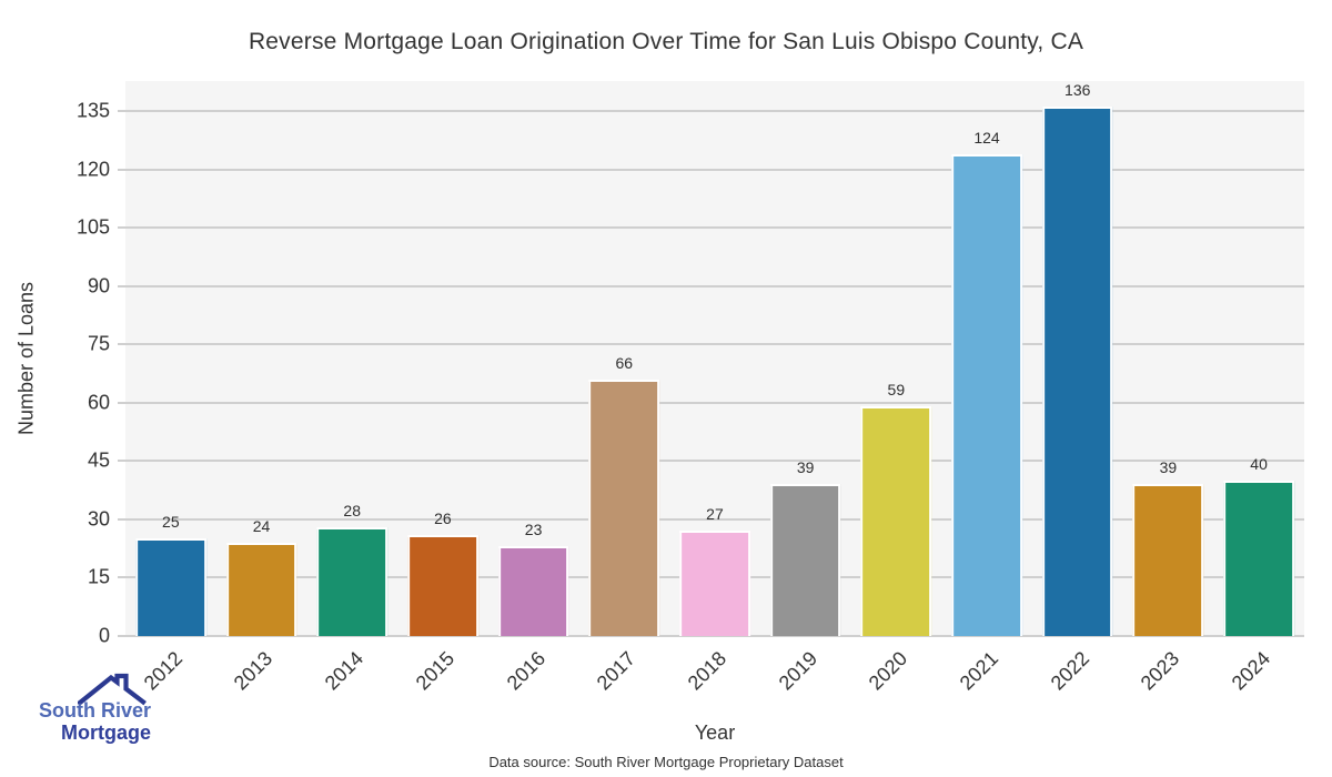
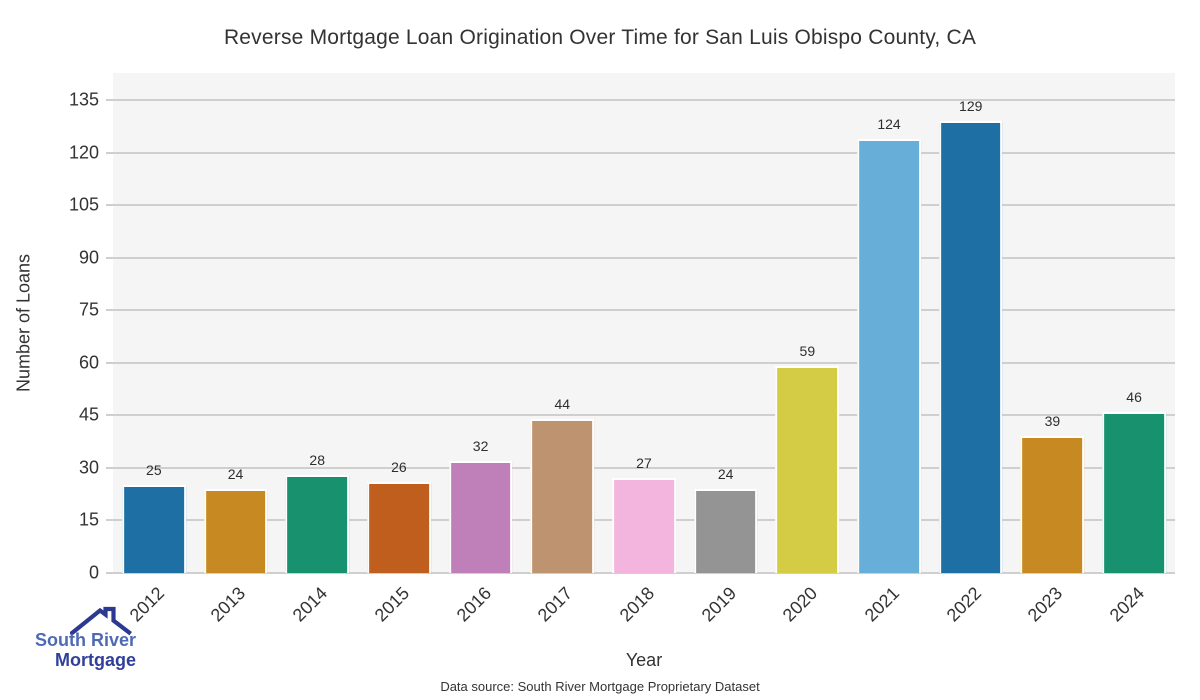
2016: 23 -> 32
2017: 66 -> 44
2019: 39 -> 24
2022: 136 -> 129
2024: 40 -> 46
